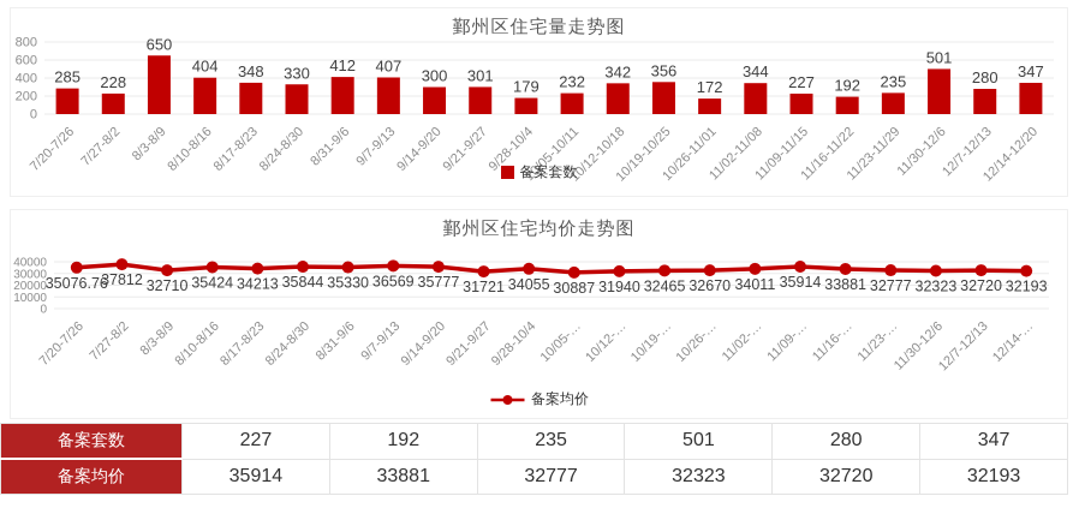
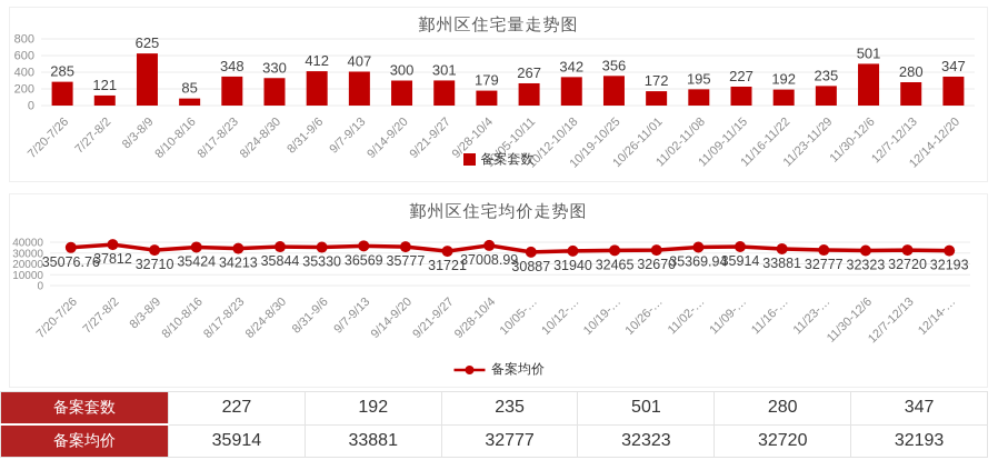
鄞州区住宅量走势图/7/27-8/2: 228 -> 121
鄞州区住宅量走势图/8/3-8/9: 650 -> 625
鄞州区住宅量走势图/8/10-8/16: 404 -> 85
鄞州区住宅量走势图/10/05-10/11: 232 -> 267
鄞州区住宅量走势图/11/02-11/08: 344 -> 195
鄞州区住宅均价走势图/9/28-10/4: 34055 -> 37008.99
鄞州区住宅均价走势图/11/02-11/08: 34011 -> 35369.94
